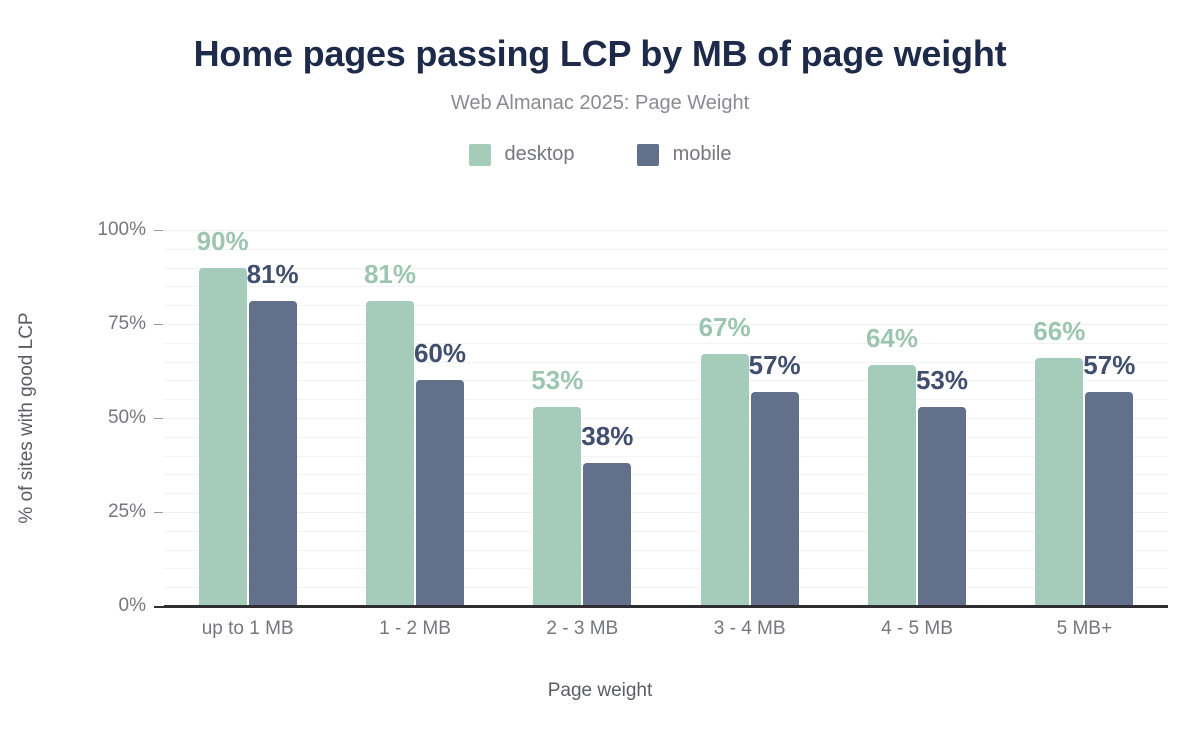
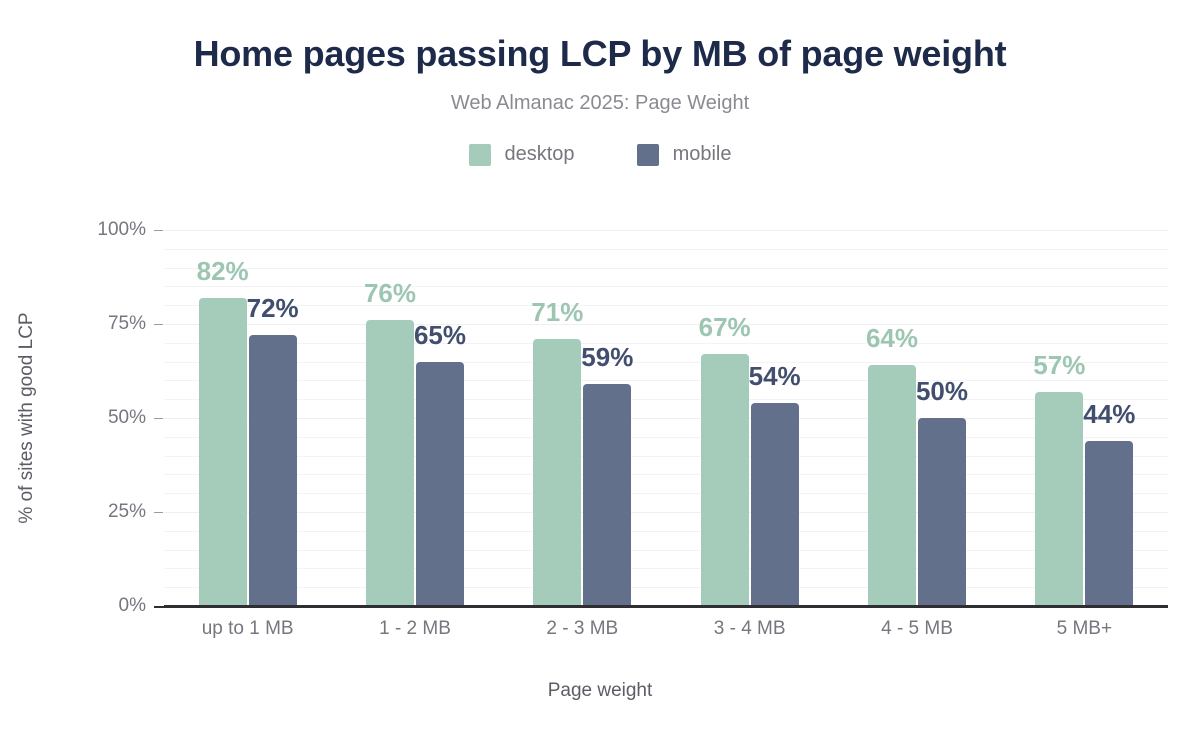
desktop/up to 1 MB: 90% -> 82%
mobile/up to 1 MB: 81% -> 72%
desktop/1 - 2 MB: 81% -> 76%
mobile/1 - 2 MB: 60% -> 65%
desktop/2 - 3 MB: 53% -> 71%
mobile/2 - 3 MB: 38% -> 59%
mobile/3 - 4 MB: 57% -> 54%
mobile/4 - 5 MB: 53% -> 50%
desktop/5 MB+: 66% -> 57%
mobile/5 MB+: 57% -> 44%
